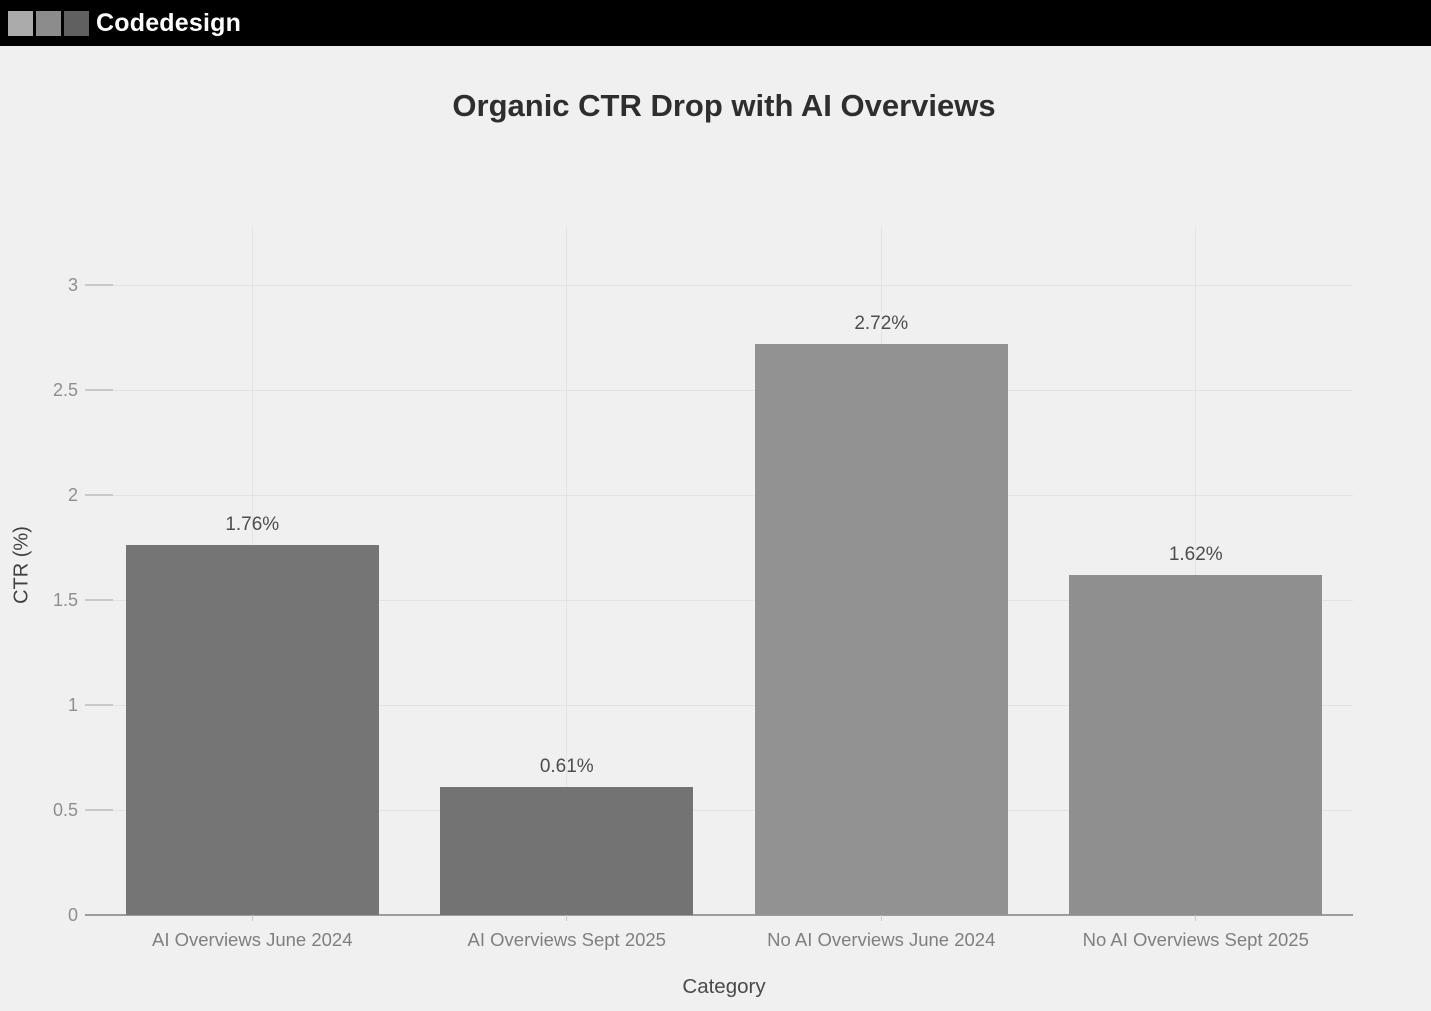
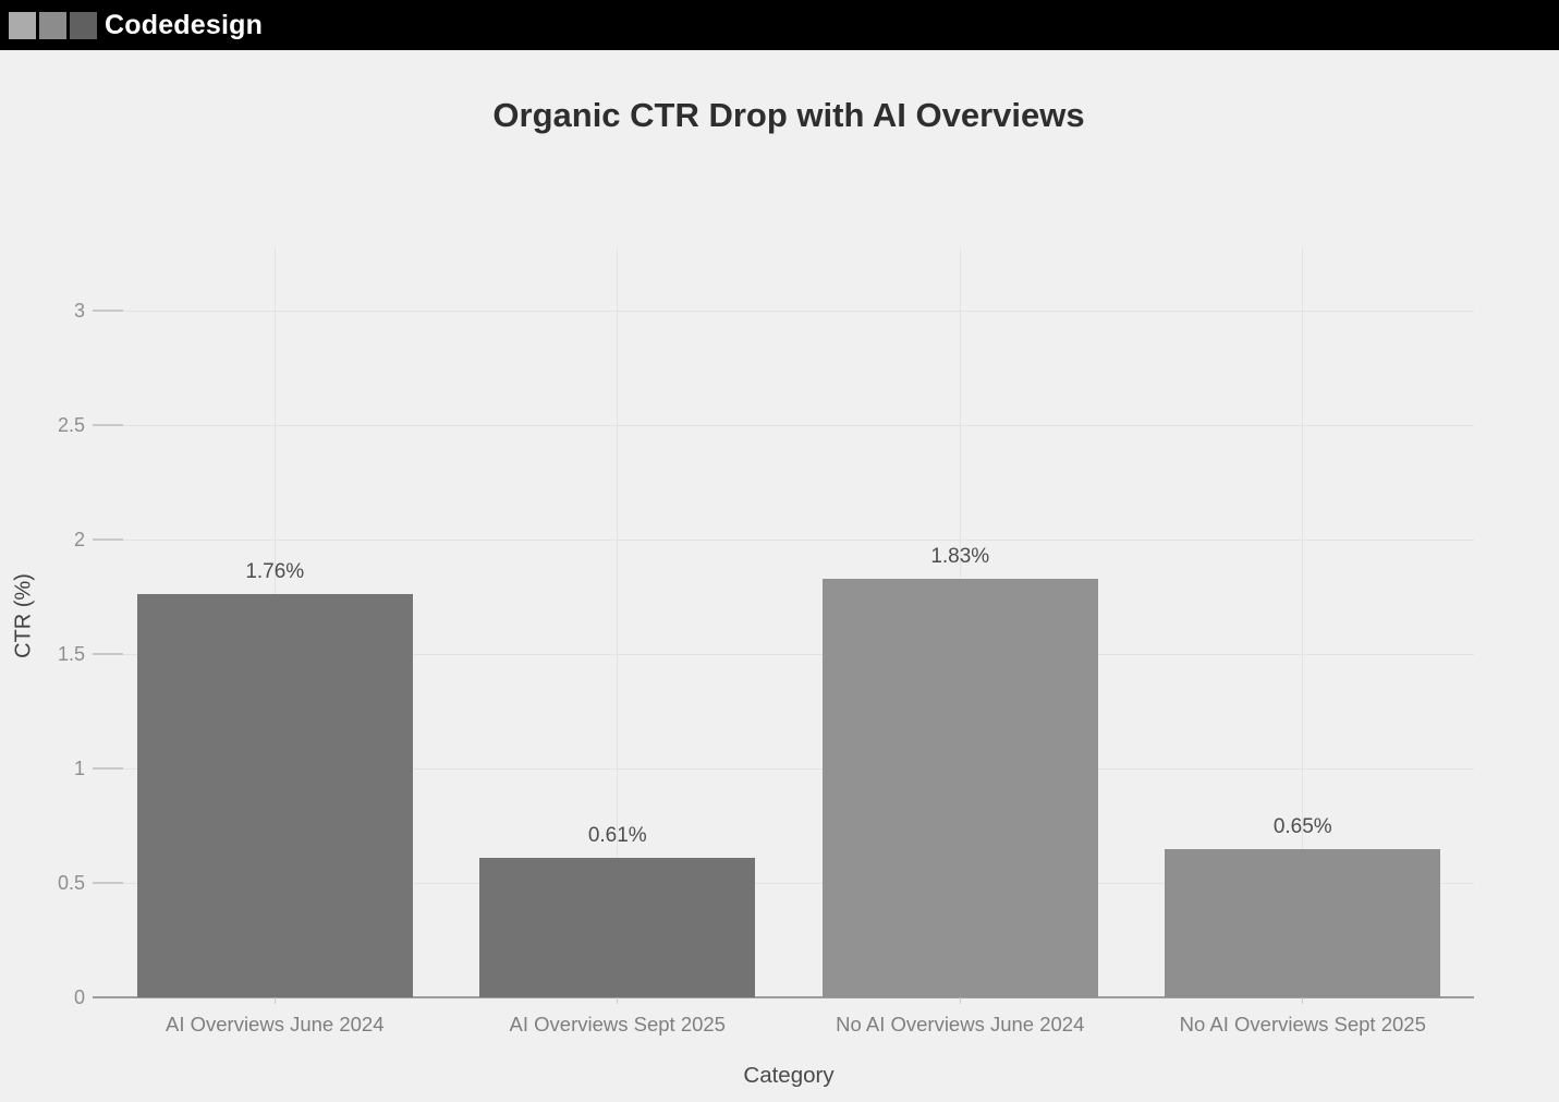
No AI Overviews June 2024: 2.72% -> 1.83%
No AI Overviews Sept 2025: 1.62% -> 0.65%
